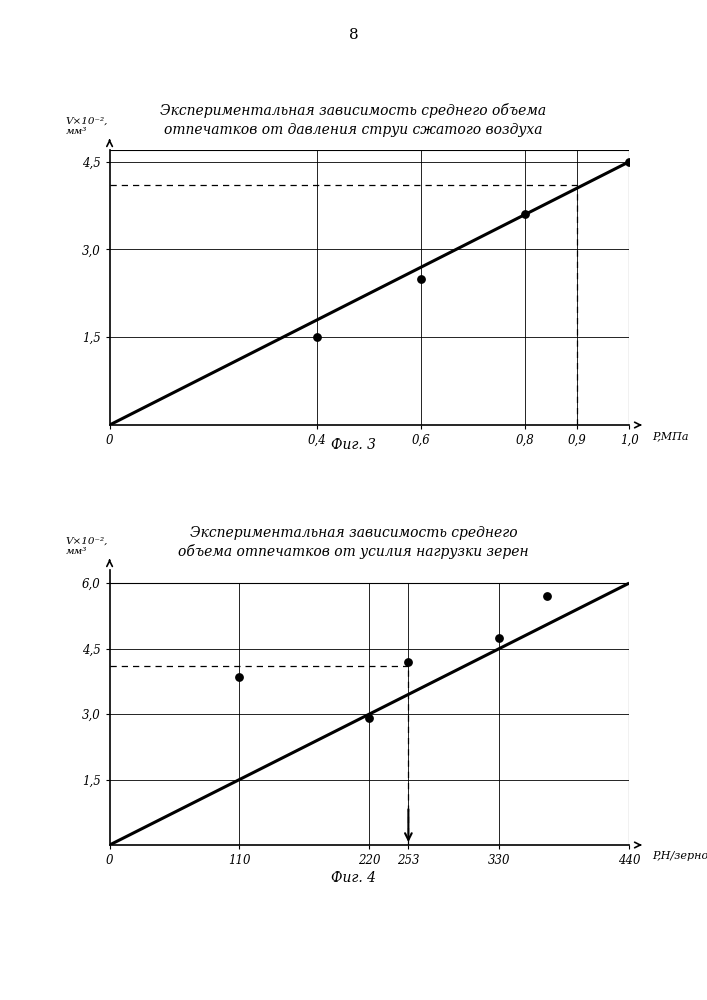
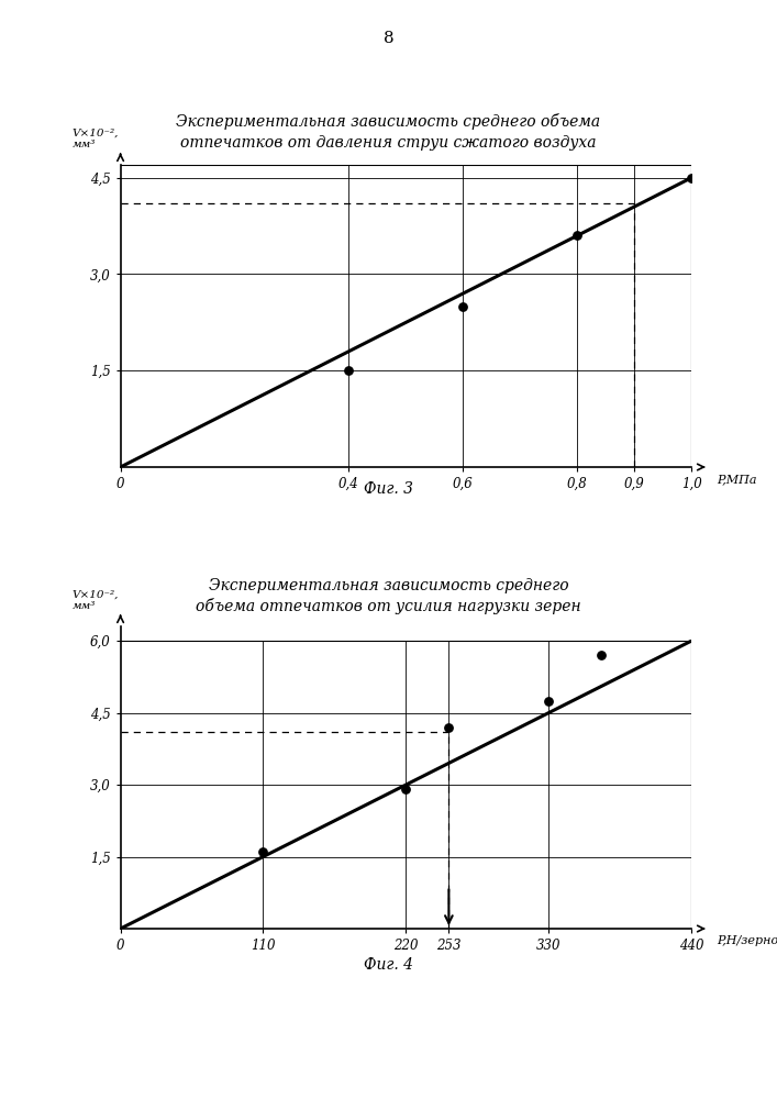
110: 3,85 -> 1,60
